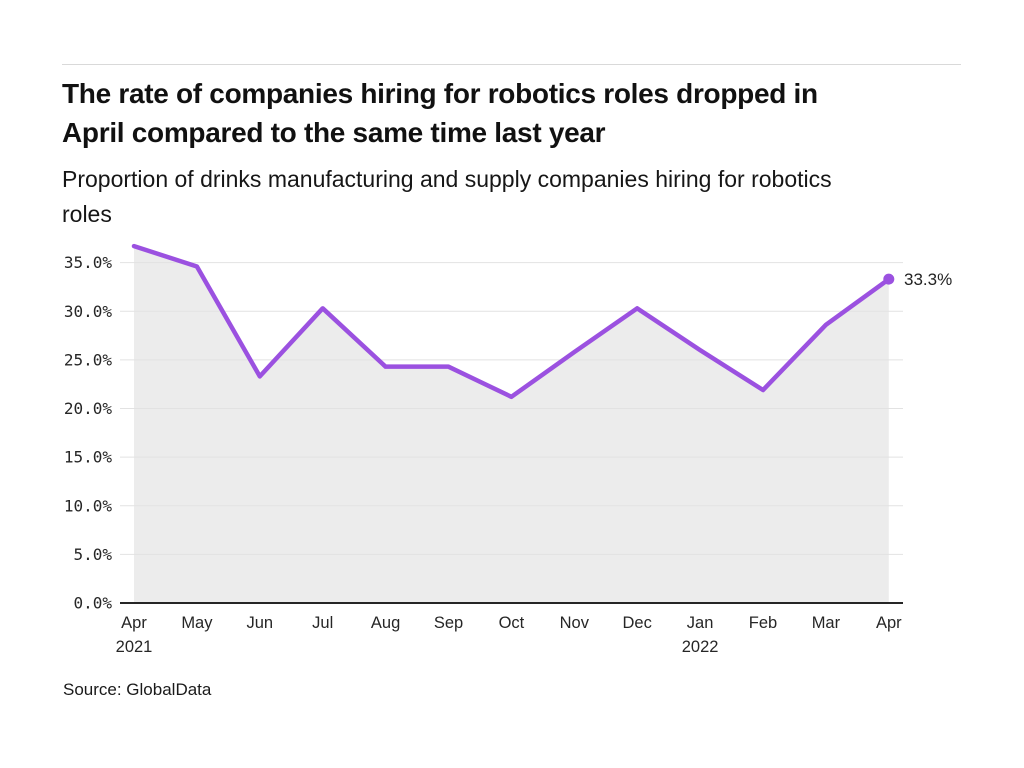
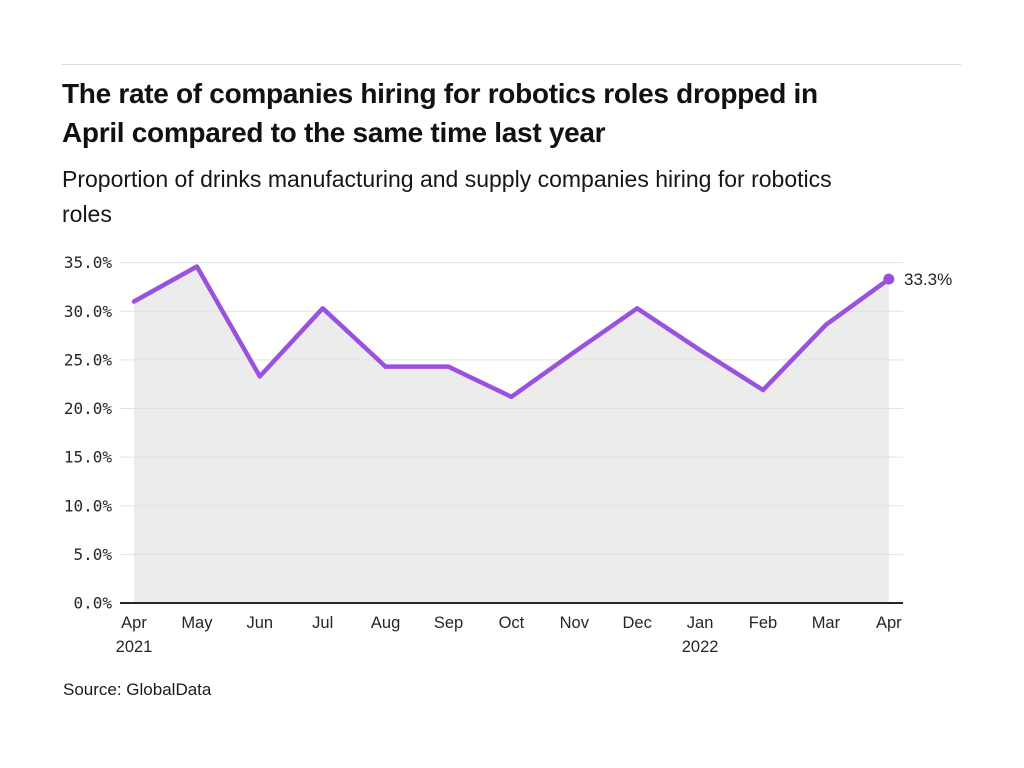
Apr 2021: 37% -> 31%
